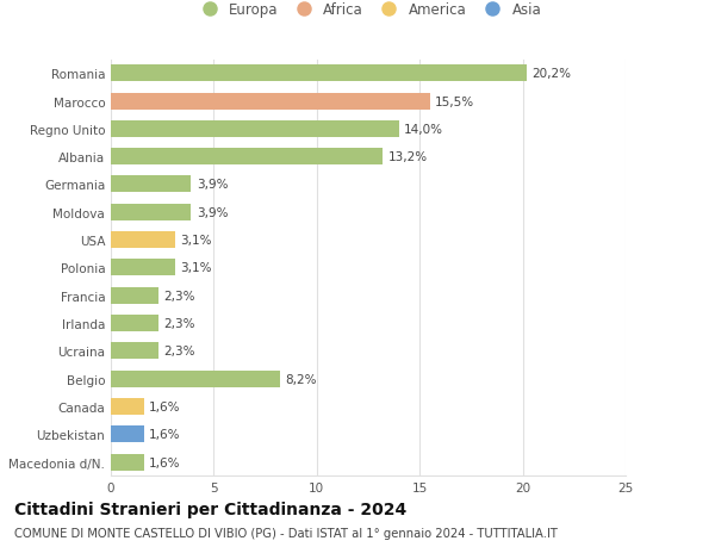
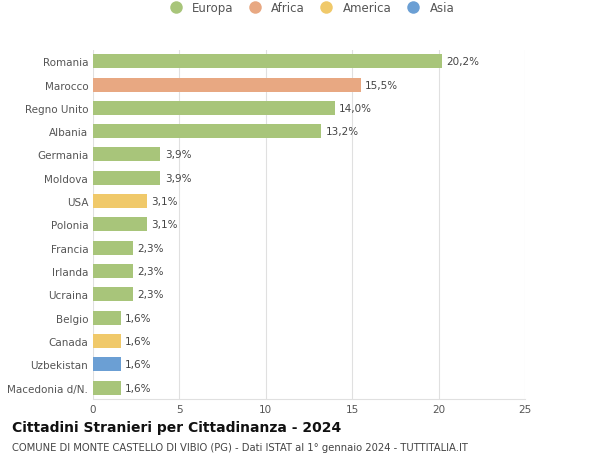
Belgio: 8,2% -> 1,6%
